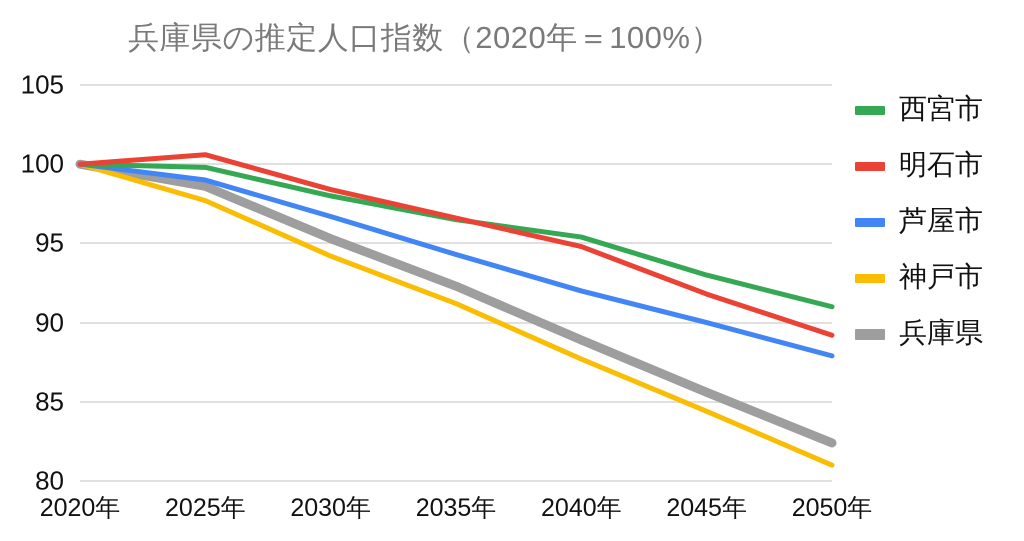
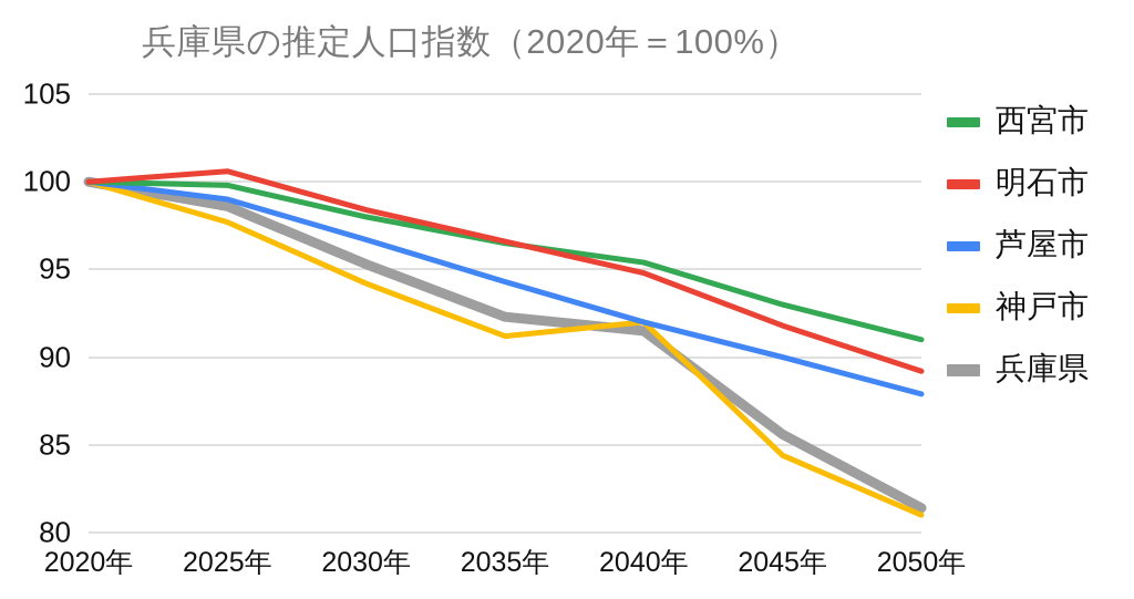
神戸市/2040年: 87.7 -> 92.0
兵庫県/2040年: 88.9 -> 91.5
兵庫県/2050年: 82.4 -> 81.4
